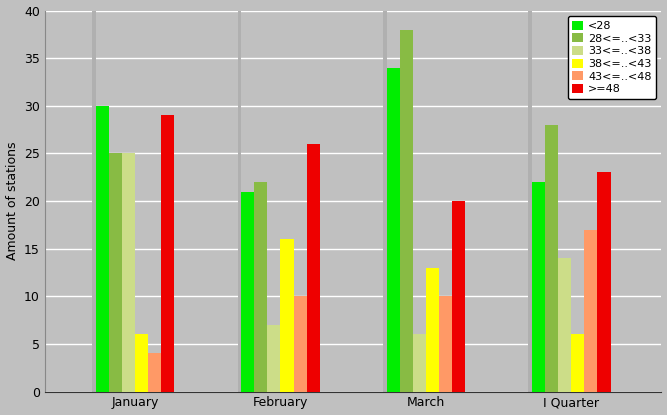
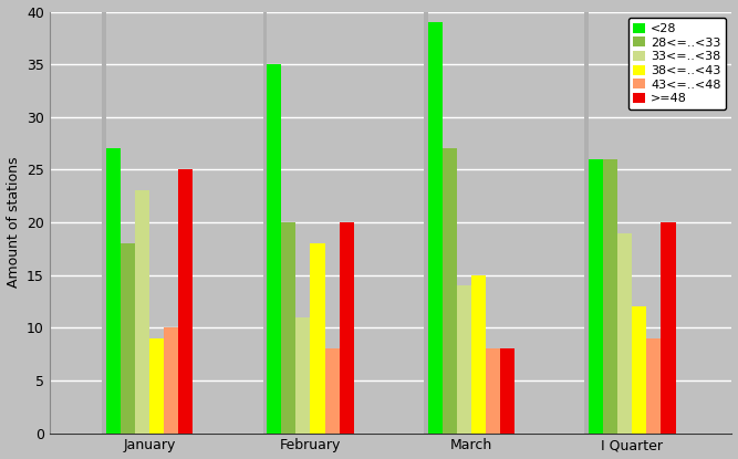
<28/January: 30 -> 27
28<=..<33/January: 25 -> 18
33<=..<38/January: 25 -> 23
38<=..<43/January: 6 -> 9
43<=..<48/January: 4 -> 10
>=48/January: 29 -> 25
<28/February: 21 -> 35
28<=..<33/February: 22 -> 20
33<=..<38/February: 7 -> 11
38<=..<43/February: 16 -> 18
43<=..<48/February: 10 -> 8
>=48/February: 26 -> 20
<28/March: 34 -> 39
28<=..<33/March: 38 -> 27
33<=..<38/March: 6 -> 14
38<=..<43/March: 13 -> 15
43<=..<48/March: 10 -> 8
>=48/March: 20 -> 8
<28/I Quarter: 22 -> 26
28<=..<33/I Quarter: 28 -> 26
33<=..<38/I Quarter: 14 -> 19
38<=..<43/I Quarter: 6 -> 12
43<=..<48/I Quarter: 17 -> 9
>=48/I Quarter: 23 -> 20
